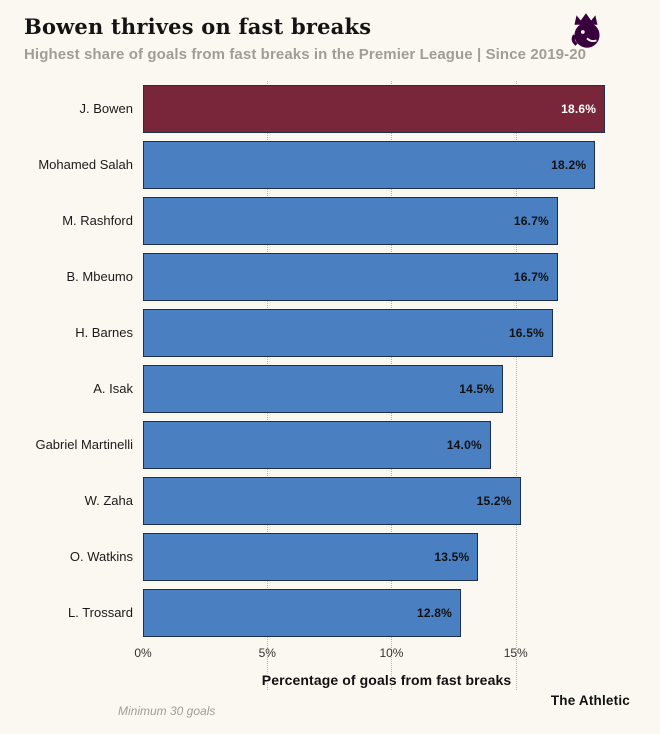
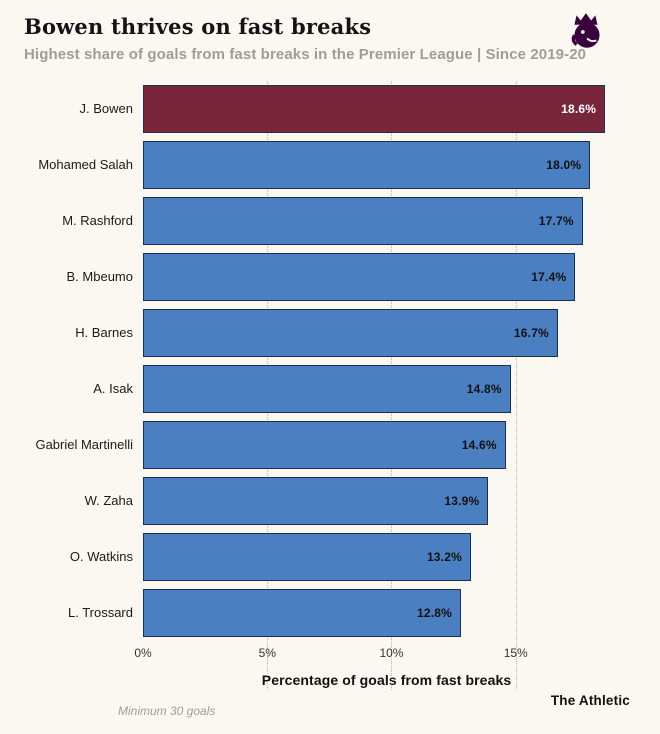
Mohamed Salah: 18.2% -> 18.0%
M. Rashford: 16.7% -> 17.7%
B. Mbeumo: 16.7% -> 17.4%
H. Barnes: 16.5% -> 16.7%
A. Isak: 14.5% -> 14.8%
Gabriel Martinelli: 14.0% -> 14.6%
W. Zaha: 15.2% -> 13.9%
O. Watkins: 13.5% -> 13.2%
